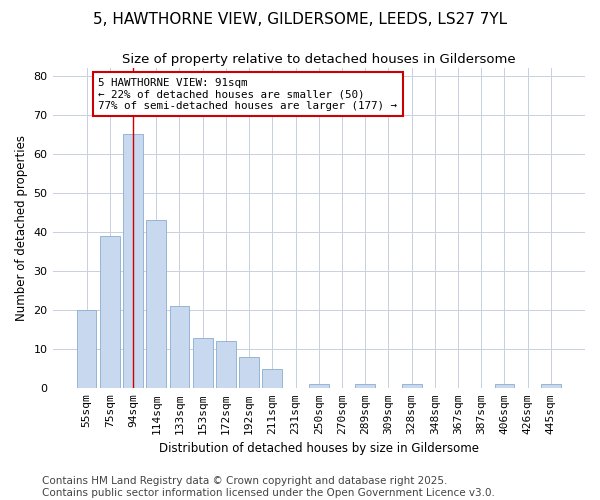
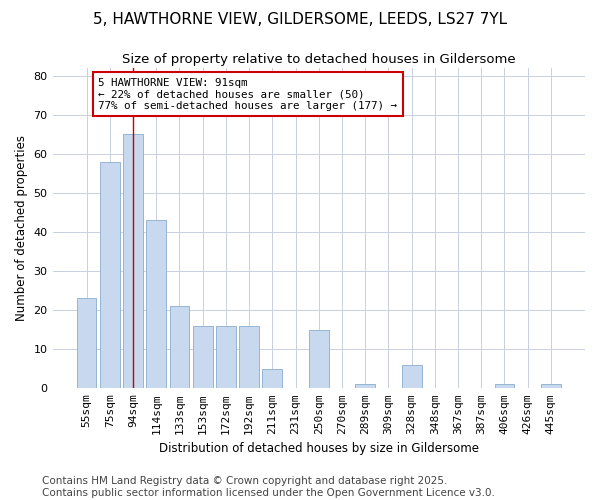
55sqm: 20 -> 23
75sqm: 39 -> 58
153sqm: 13 -> 16
172sqm: 12 -> 16
192sqm: 8 -> 16
250sqm: 1 -> 15
328sqm: 1 -> 6
